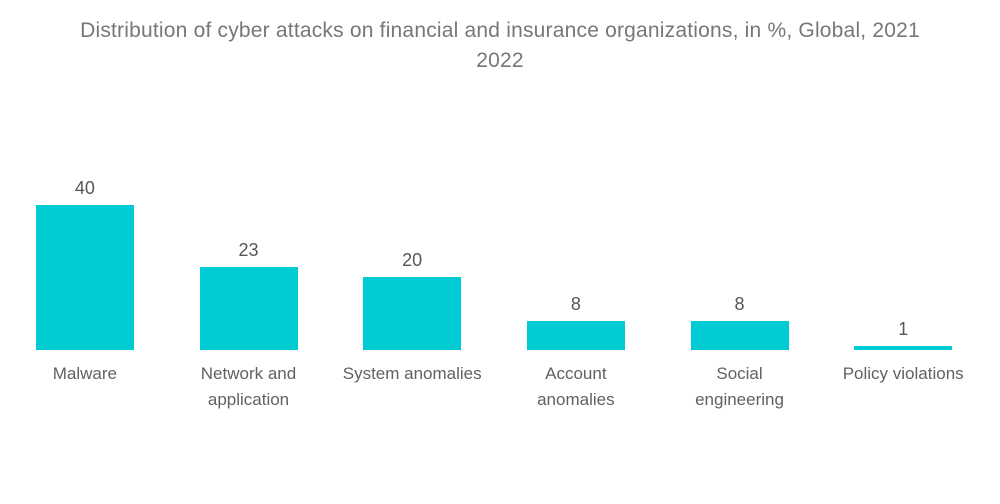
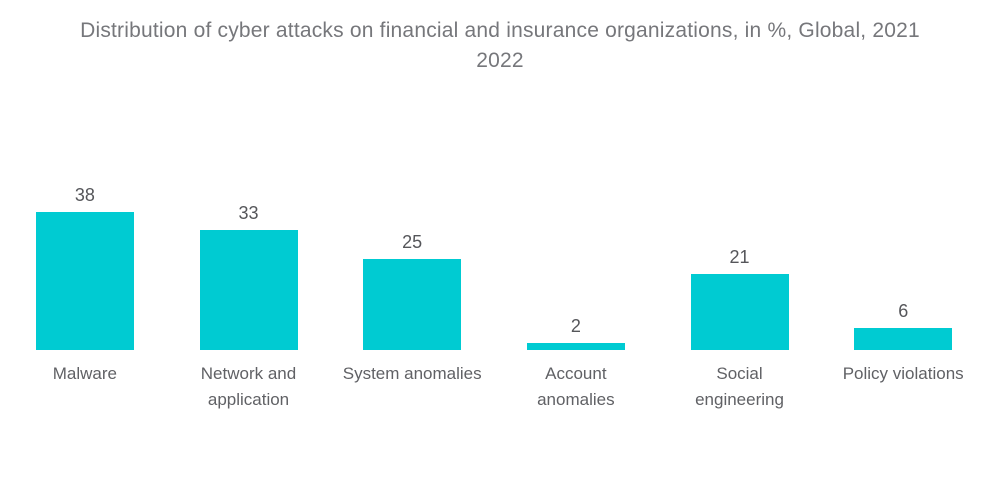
Malware: 40 -> 38
Network and application: 23 -> 33
System anomalies: 20 -> 25
Account anomalies: 8 -> 2
Social engineering: 8 -> 21
Policy violations: 1 -> 6
